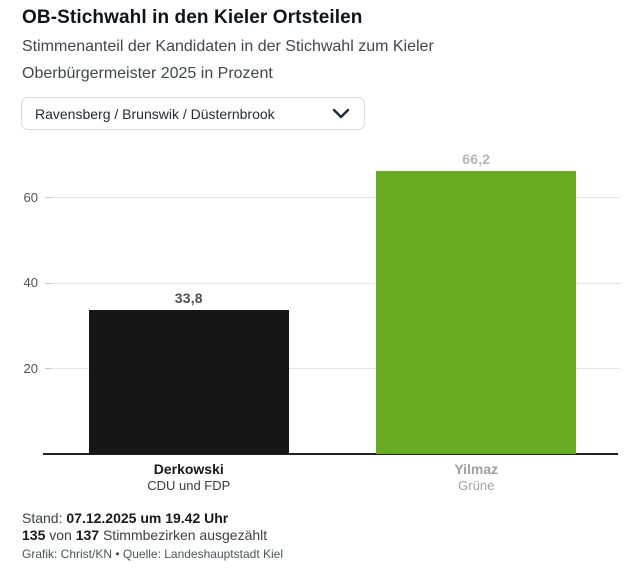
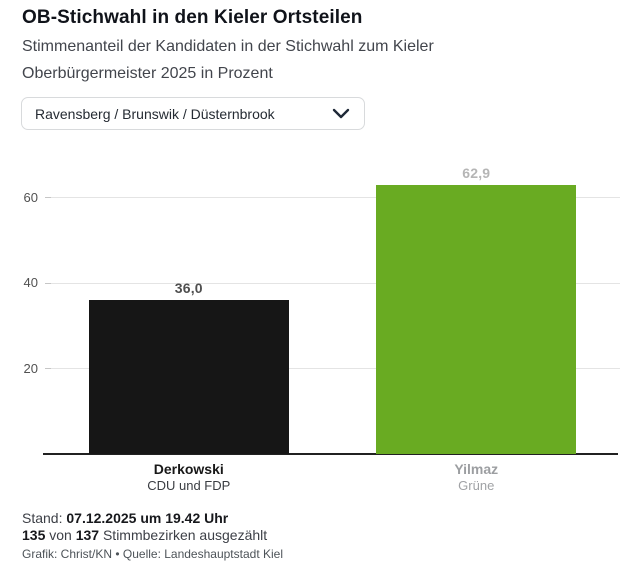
Derkowski: 33,8 -> 36,0
Yilmaz: 66,2 -> 62,9
